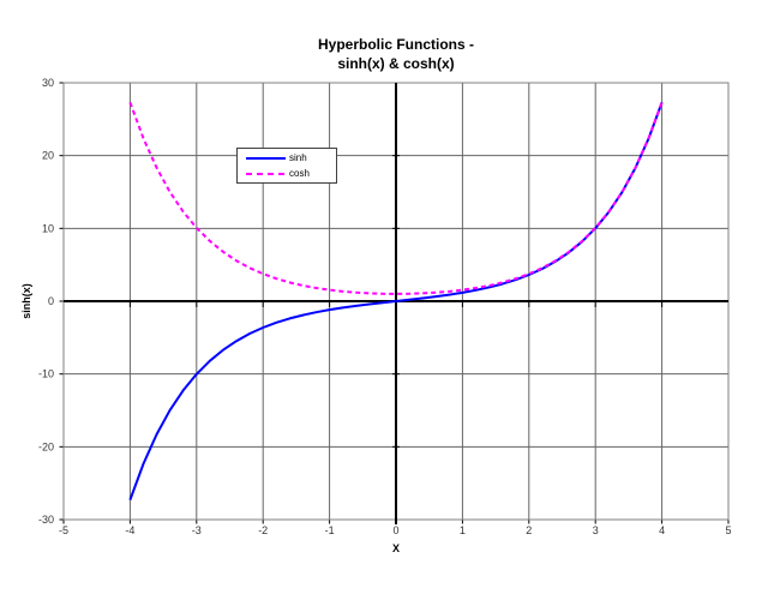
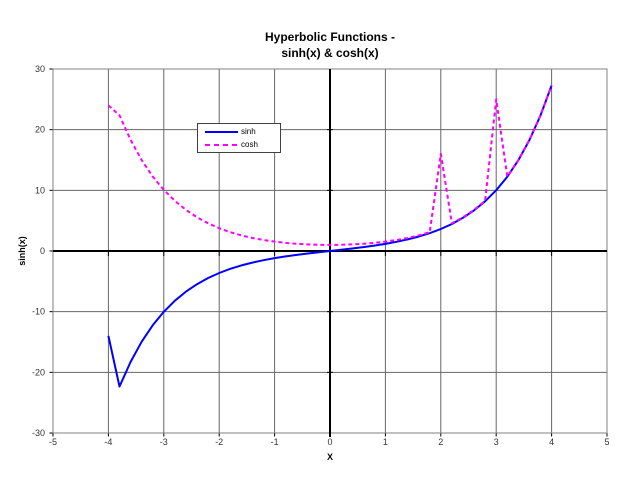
sinh/-4: -27 -> -14
cosh/-4: 27 -> 24
cosh/2: 4 -> 16
cosh/3: 10 -> 25
